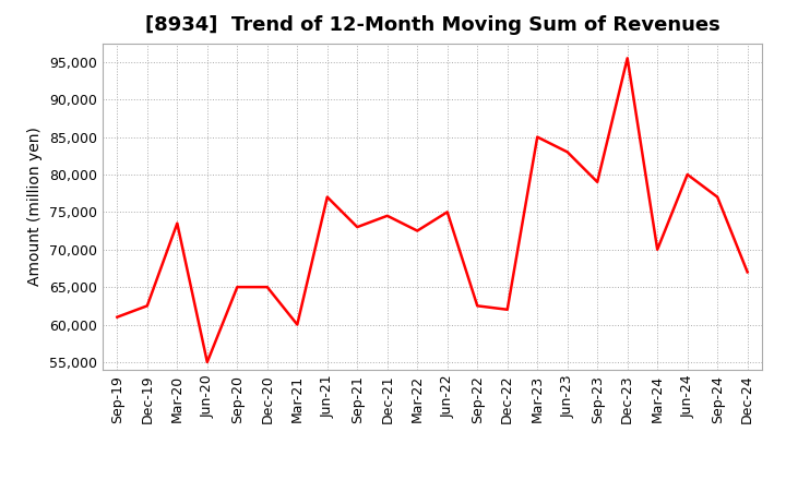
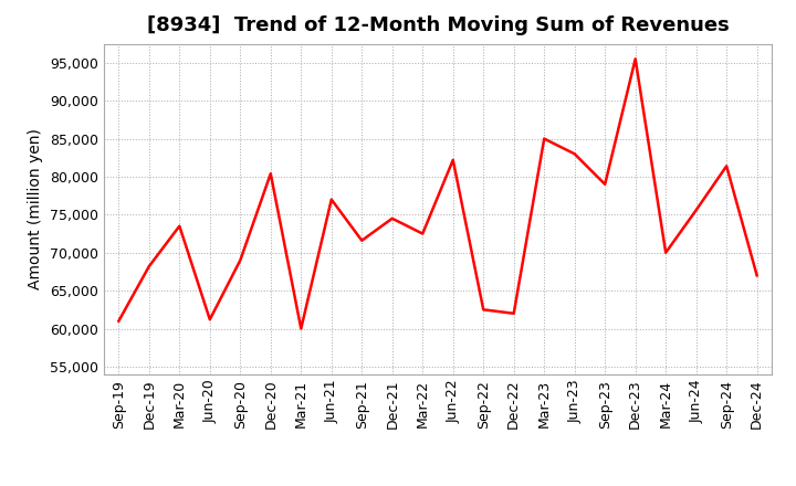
Dec-19: 62,500 -> 68,200
Jun-20: 55,000 -> 61,200
Sep-20: 65,000 -> 69,000
Dec-20: 65,000 -> 80,400
Sep-21: 73,000 -> 71,600
Jun-22: 75,000 -> 82,200
Jun-24: 80,000 -> 75,600
Sep-24: 77,000 -> 81,400
